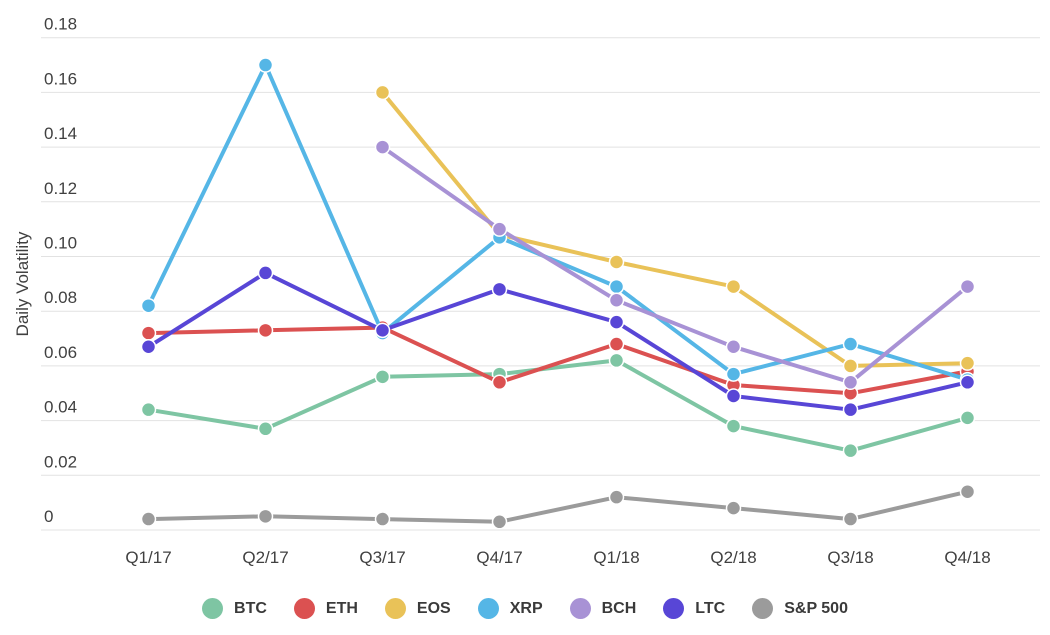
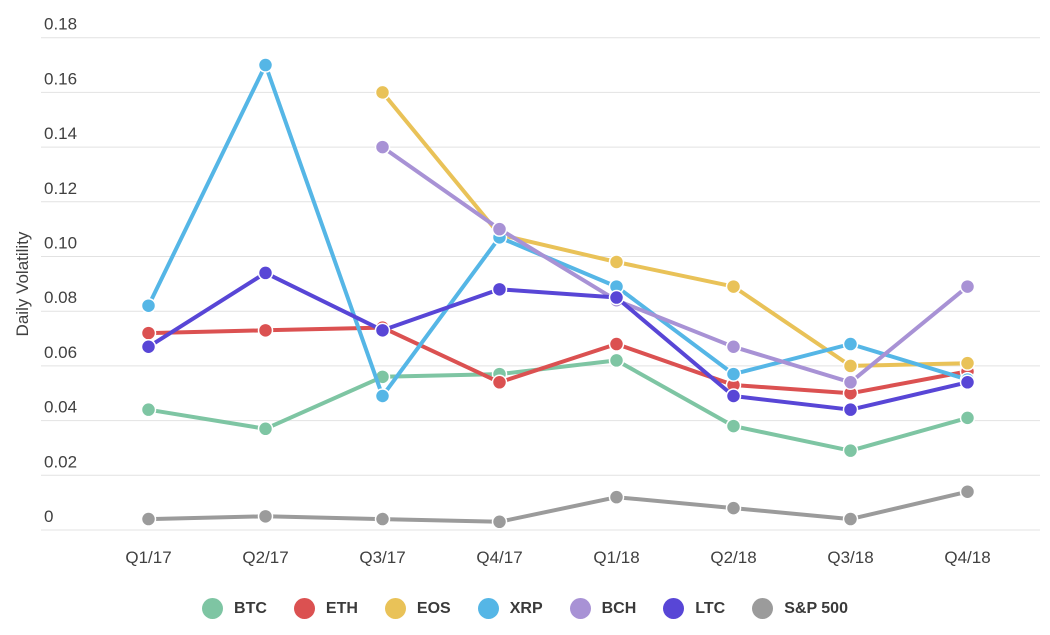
XRP/Q3/17: 0.072 -> 0.049
LTC/Q1/18: 0.076 -> 0.085
